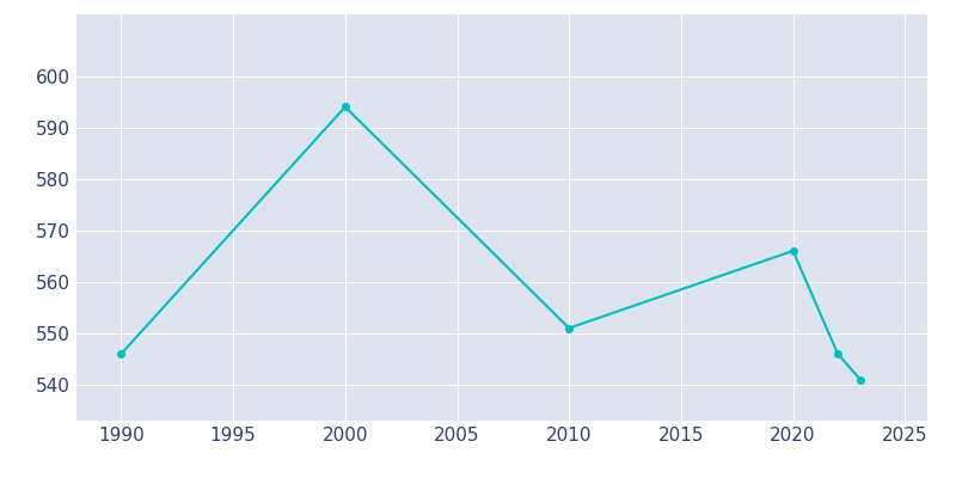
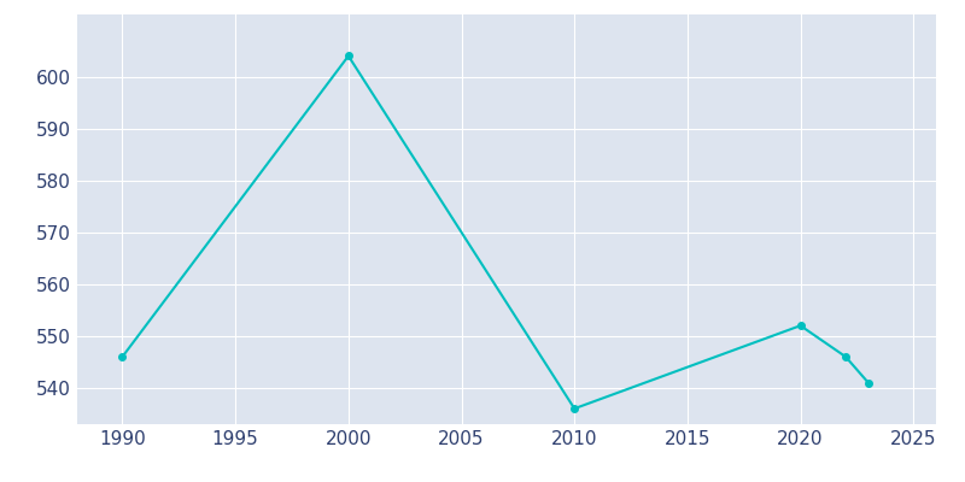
2000: 594 -> 604
2010: 551 -> 536
2020: 566 -> 552
